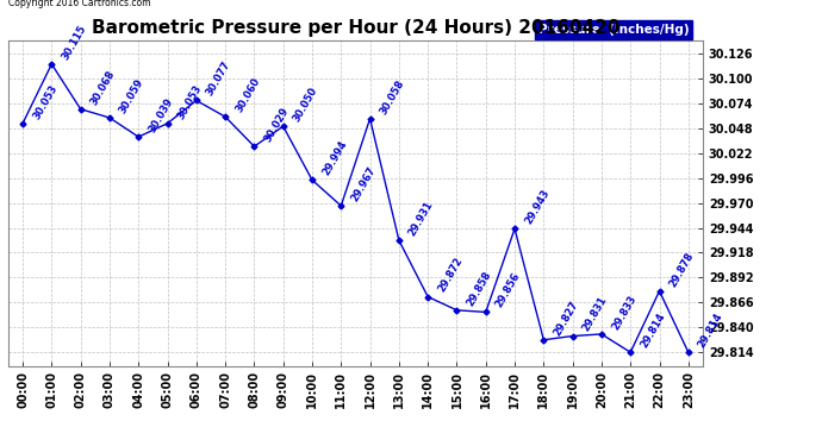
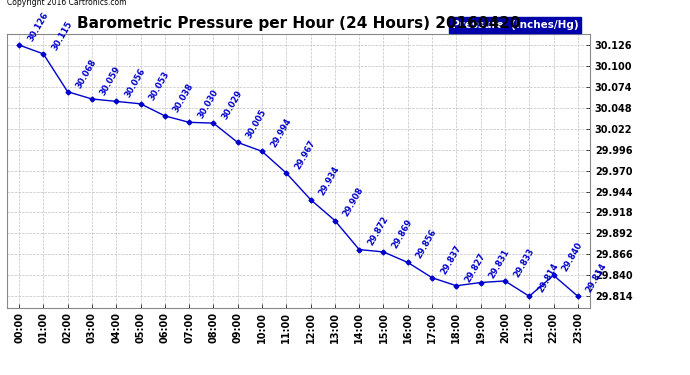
00:00: 30.053 -> 30.126
04:00: 30.039 -> 30.056
06:00: 30.077 -> 30.038
07:00: 30.060 -> 30.030
09:00: 30.050 -> 30.005
12:00: 30.058 -> 29.934
13:00: 29.931 -> 29.908
15:00: 29.858 -> 29.869
17:00: 29.943 -> 29.837
22:00: 29.878 -> 29.840
